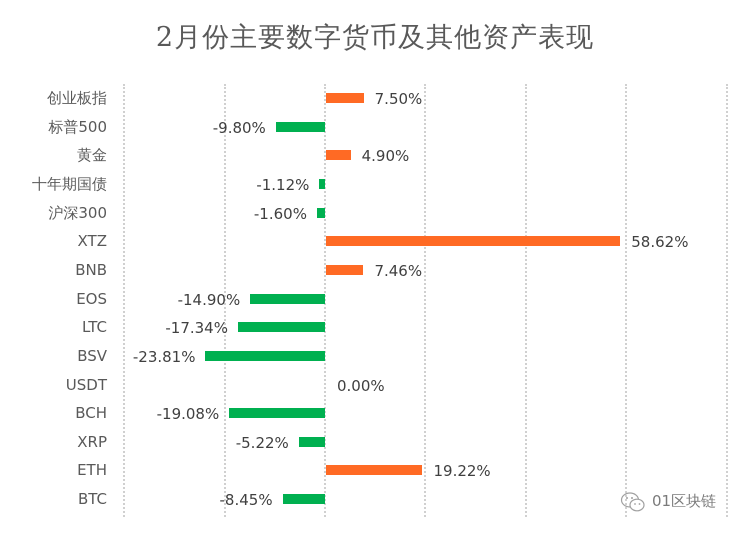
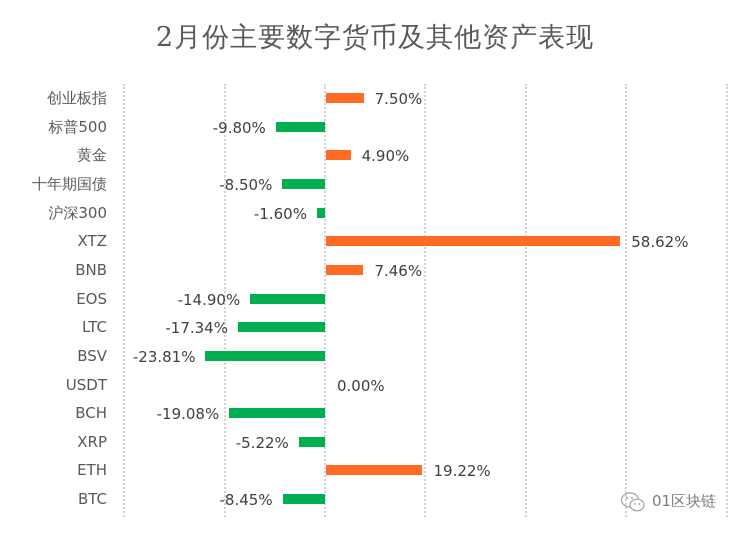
十年期国债: -1.12% -> -8.50%
